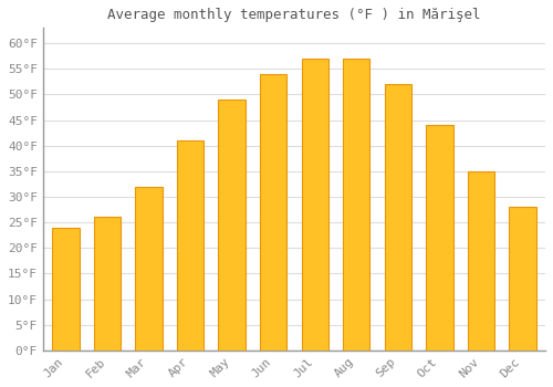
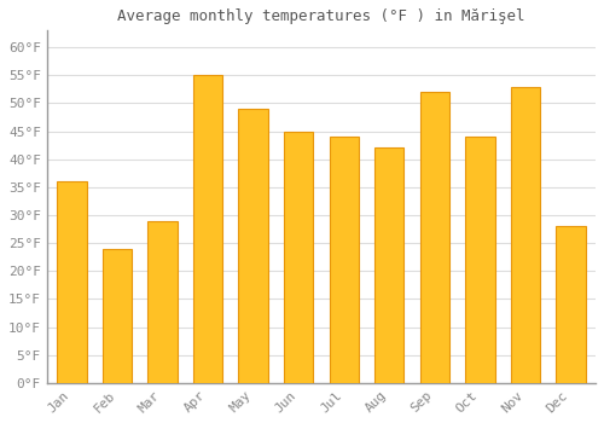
Jan: 24°F -> 36°F
Feb: 26°F -> 24°F
Mar: 32°F -> 29°F
Apr: 41°F -> 55°F
Jun: 54°F -> 45°F
Jul: 57°F -> 44°F
Aug: 57°F -> 42°F
Nov: 35°F -> 53°F
